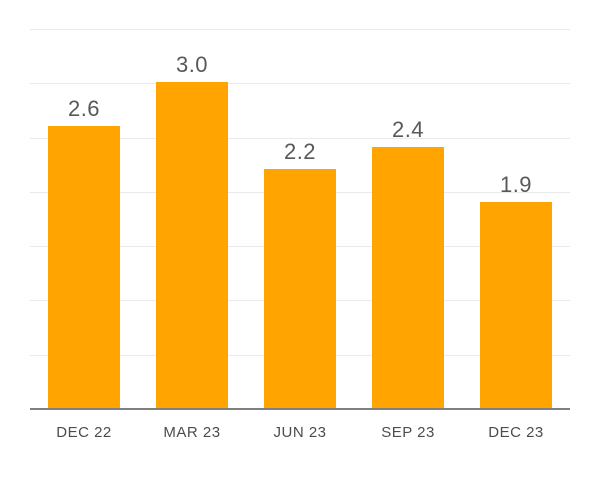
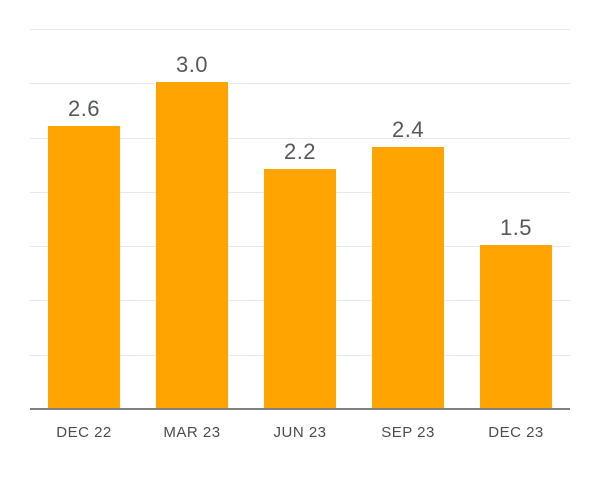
DEC 23: 1.9 -> 1.5
